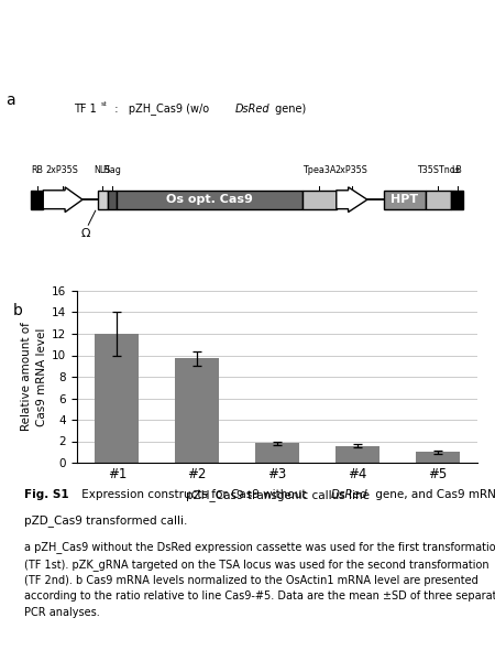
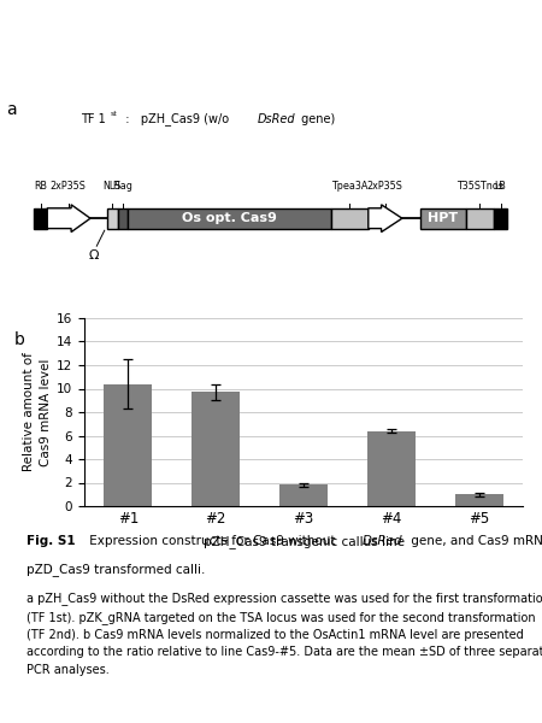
#1: 12.0 -> 10.4
#4: 1.6 -> 6.4
